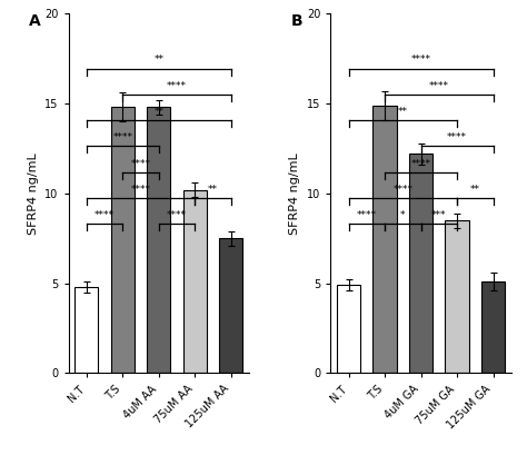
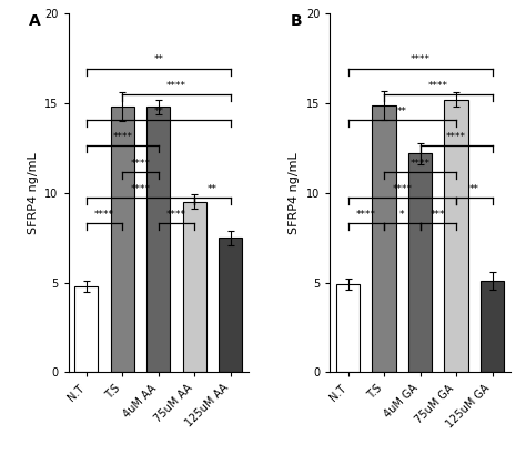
75uM AA: 10.2 -> 9.5
75uM GA: 8.5 -> 15.2
